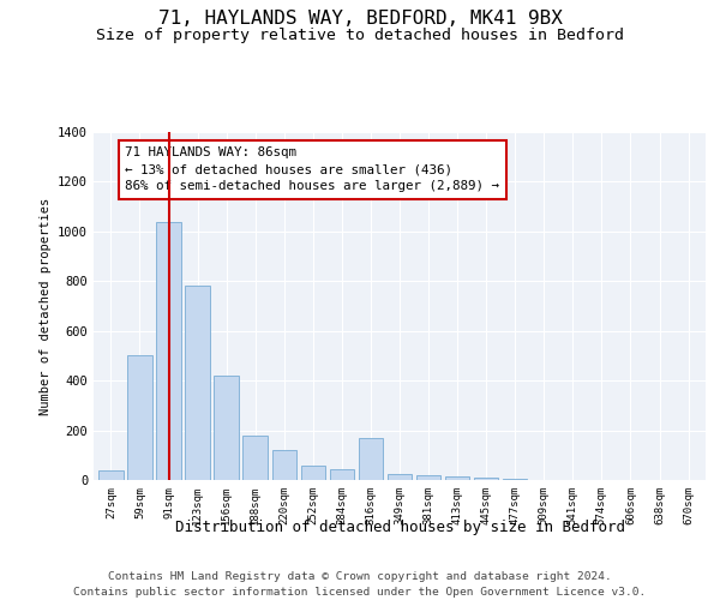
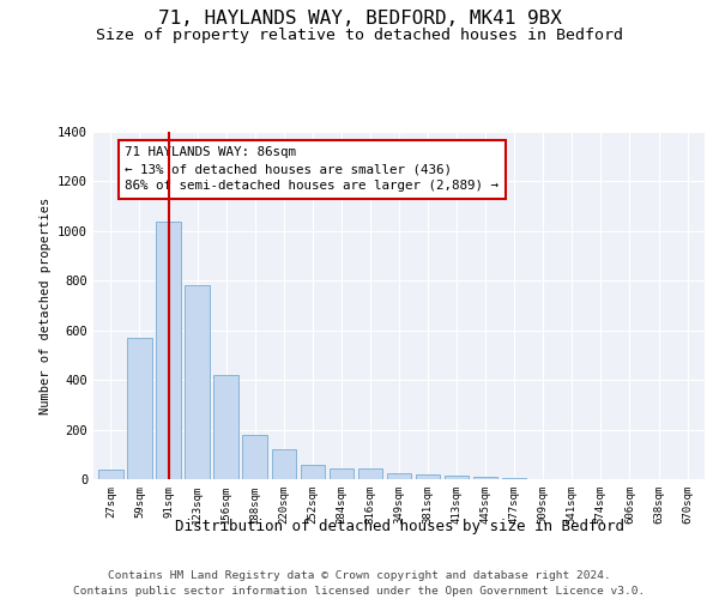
59sqm: 500 -> 570
316sqm: 170 -> 45
